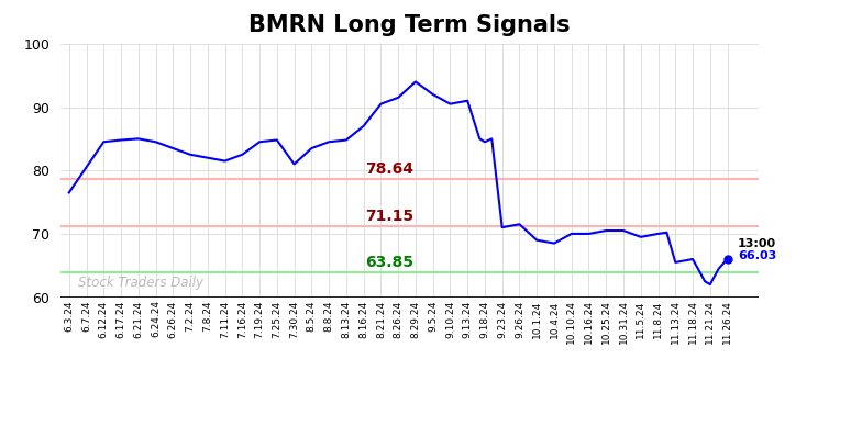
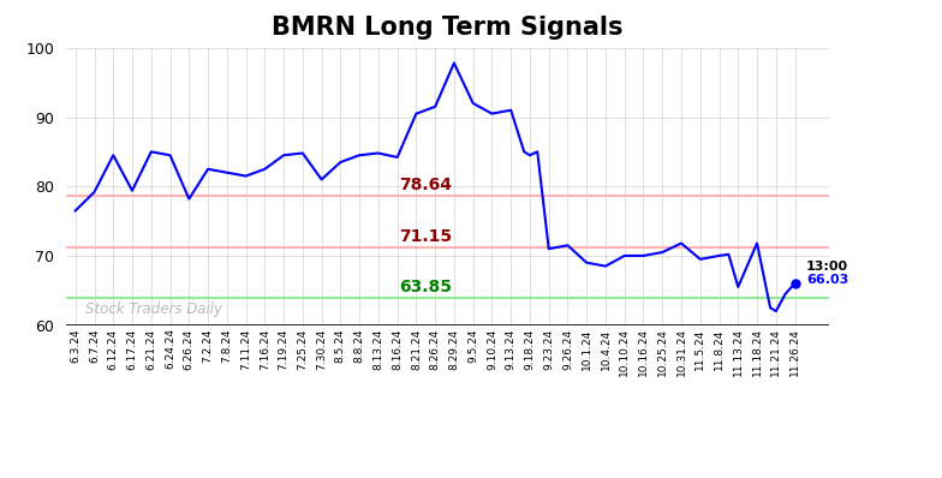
6.7.24: 80.5 -> 79.2
6.17.24: 84.8 -> 79.4
6.26.24: 83.5 -> 78.2
8.16.24: 87.0 -> 84.2
8.29.24: 94.0 -> 97.8
10.31.24: 70.5 -> 71.8
11.18.24: 66.0 -> 71.8
